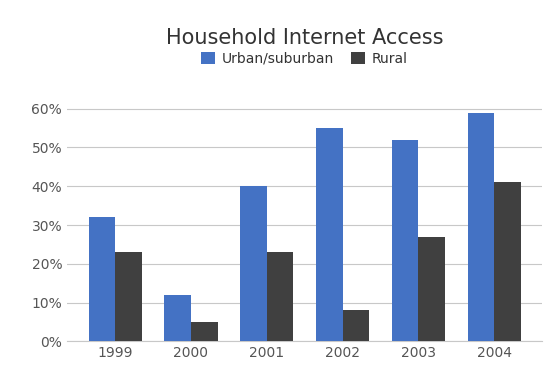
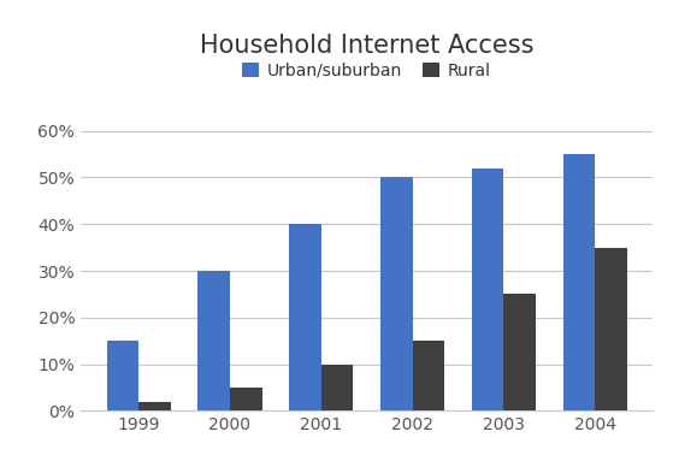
Urban/suburban/1999: 32% -> 15%
Rural/1999: 23% -> 2%
Urban/suburban/2000: 12% -> 30%
Rural/2001: 23% -> 10%
Urban/suburban/2002: 55% -> 50%
Rural/2002: 8% -> 15%
Rural/2003: 27% -> 25%
Urban/suburban/2004: 59% -> 55%
Rural/2004: 41% -> 35%
